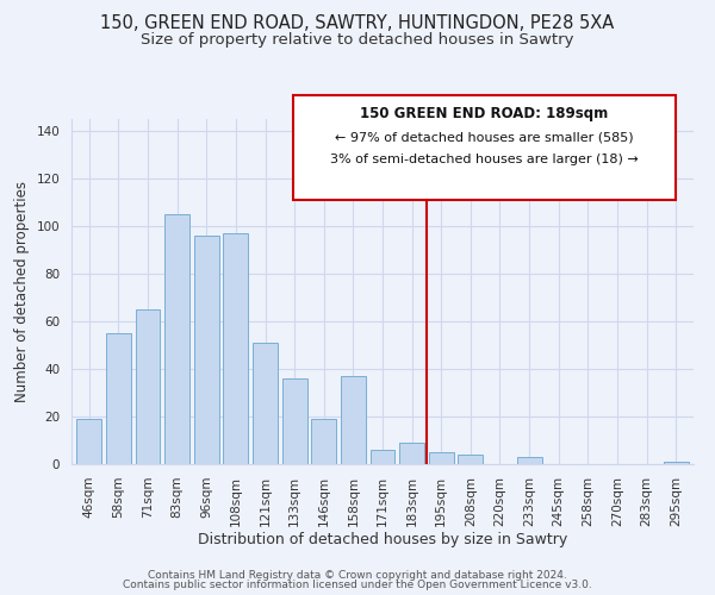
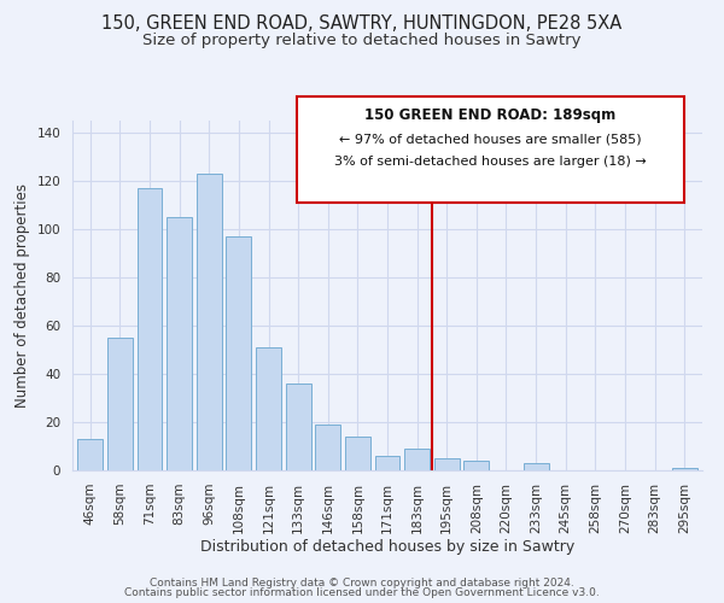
46sqm: 19 -> 13
71sqm: 65 -> 117
96sqm: 96 -> 123
158sqm: 37 -> 14
